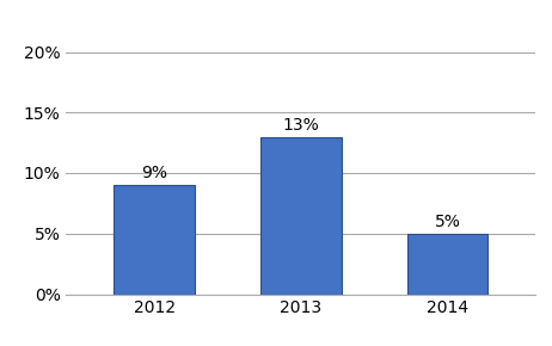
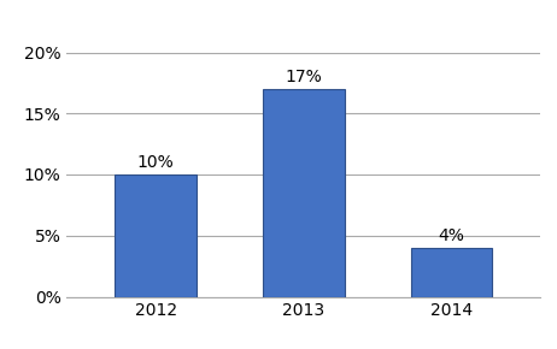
2012: 9% -> 10%
2013: 13% -> 17%
2014: 5% -> 4%
